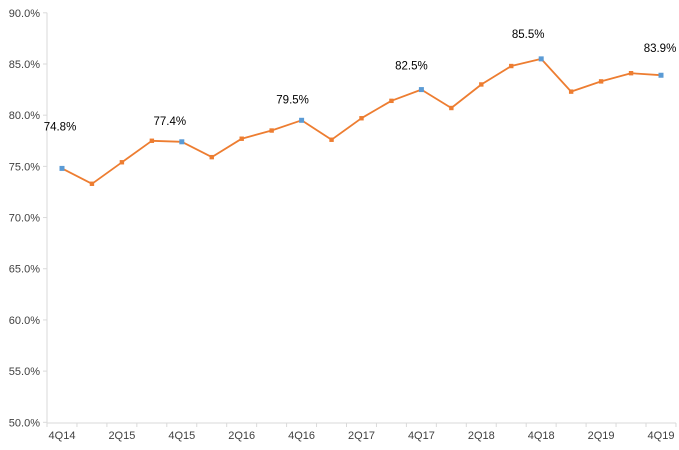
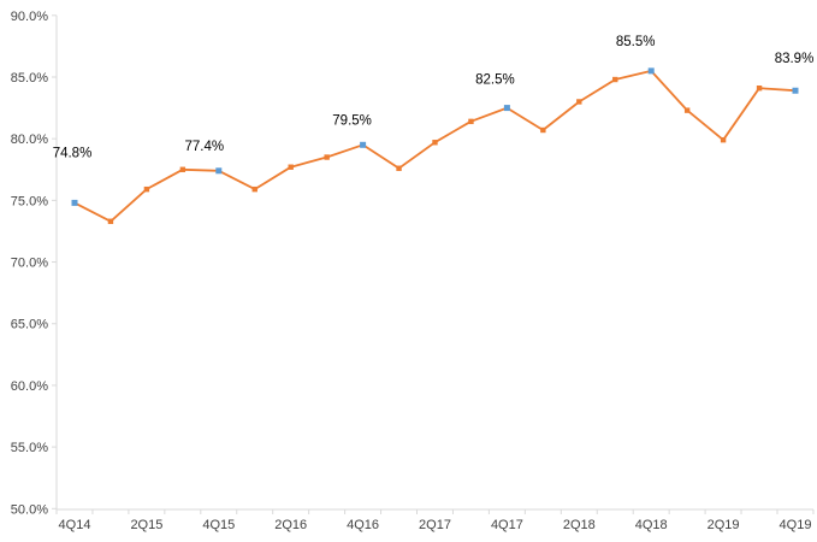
2Q15: 75.4% -> 75.9%
2Q19: 83.3% -> 79.9%
